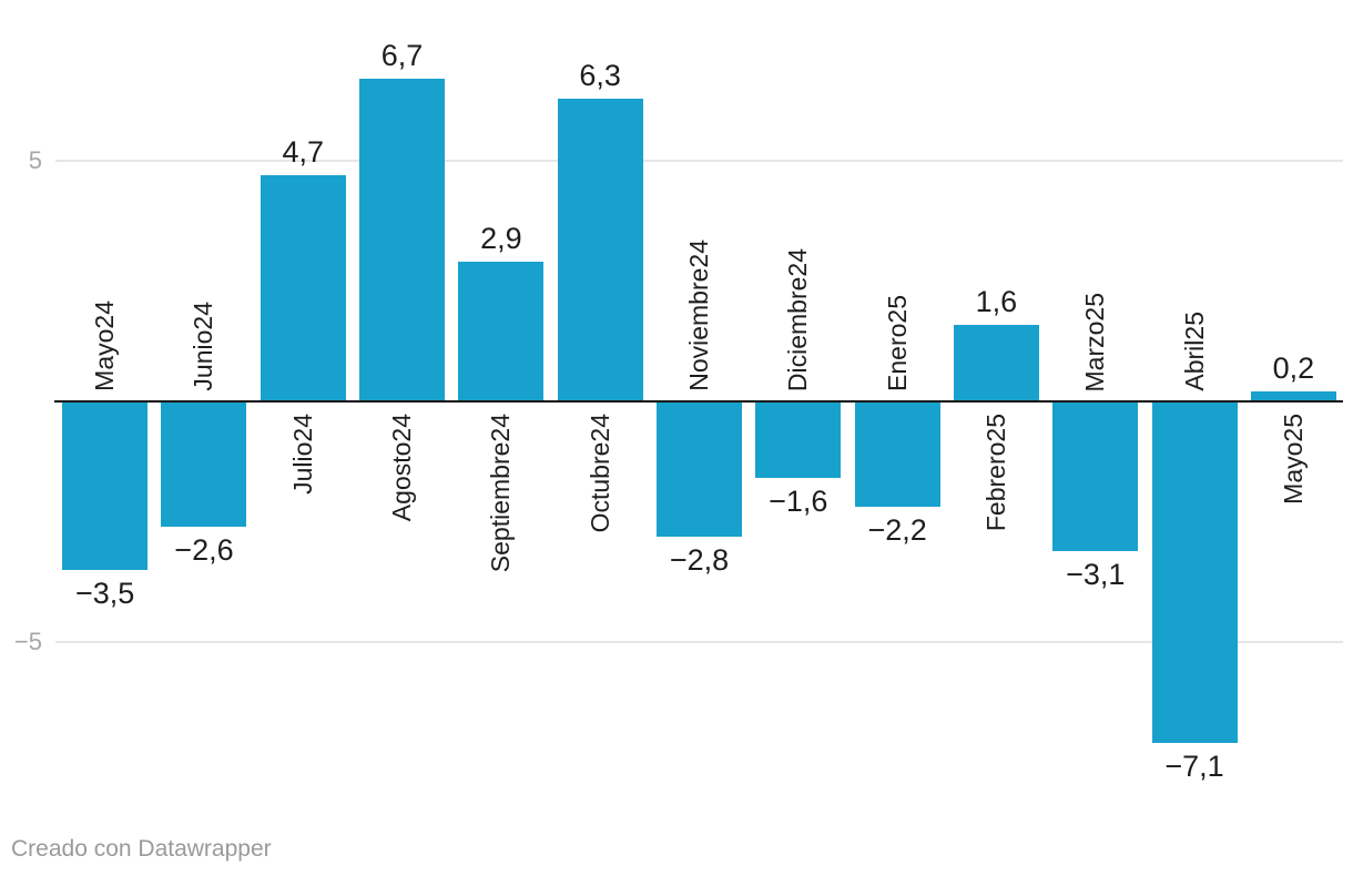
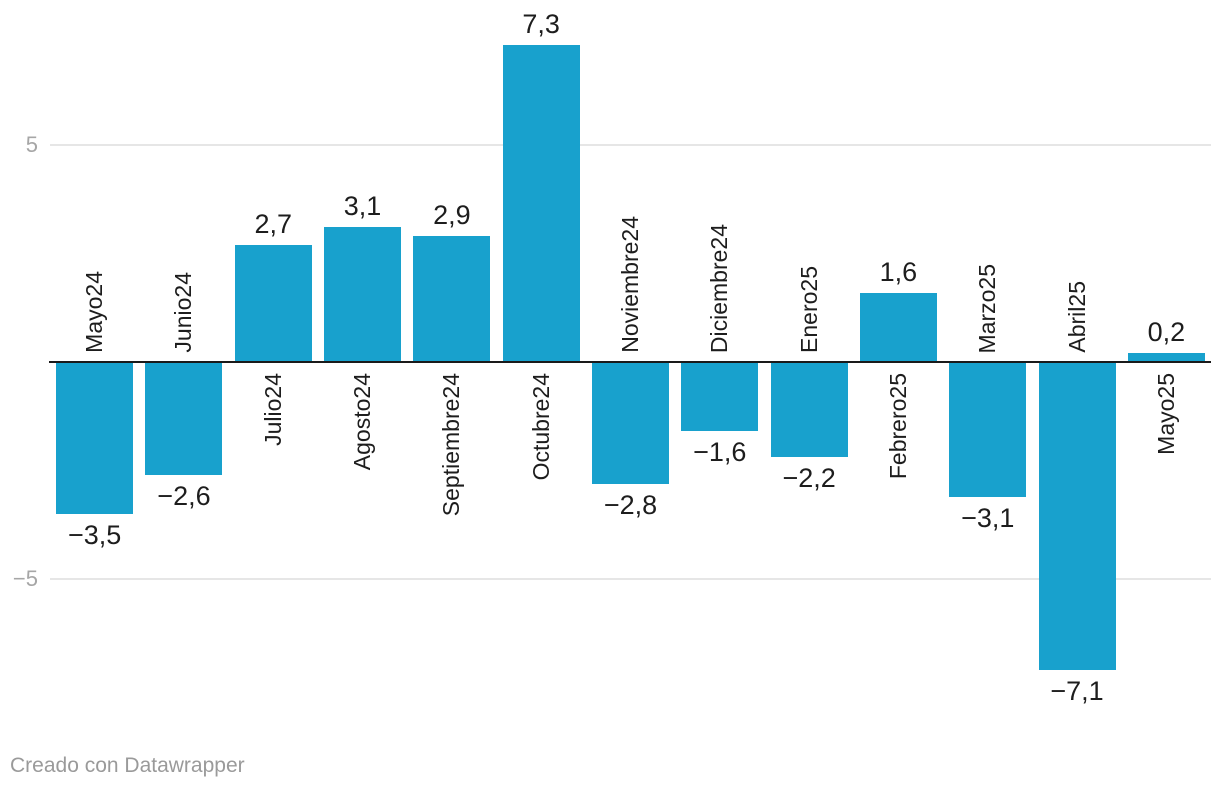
Julio24: 4,7 -> 2,7
Agosto24: 6,7 -> 3,1
Octubre24: 6,3 -> 7,3
